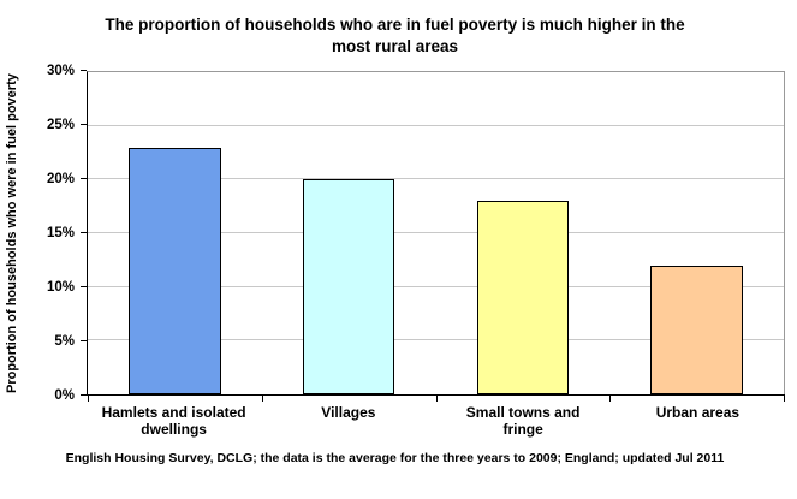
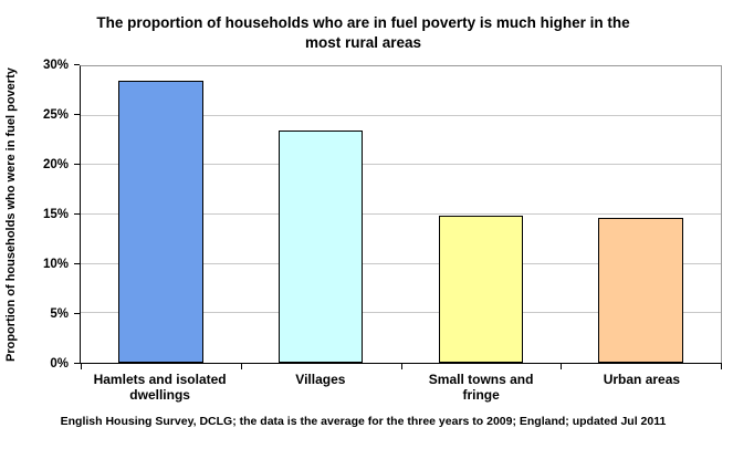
Hamlets and isolated dwellings: 23% -> 29%
Villages: 20% -> 24%
Small towns and fringe: 18% -> 15%
Urban areas: 12% -> 15%
